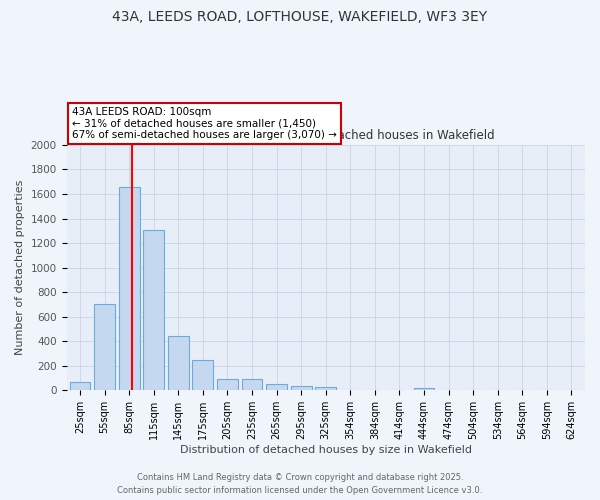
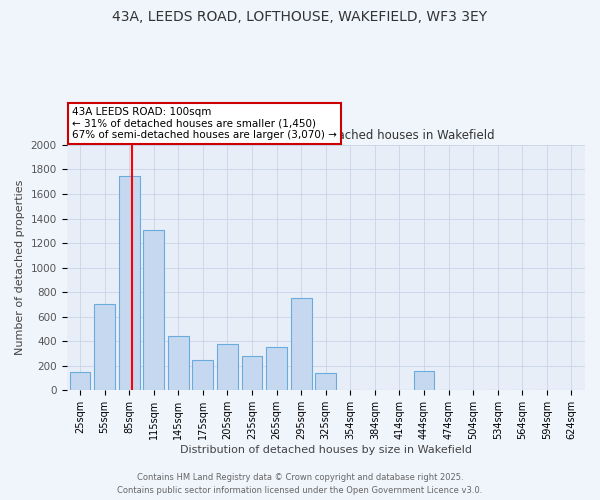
25sqm: 70 -> 150
85sqm: 1660 -> 1750
205sqm: 100 -> 380
235sqm: 90 -> 280
265sqm: 50 -> 350
295sqm: 40 -> 750
325sqm: 30 -> 140
444sqm: 20 -> 160
